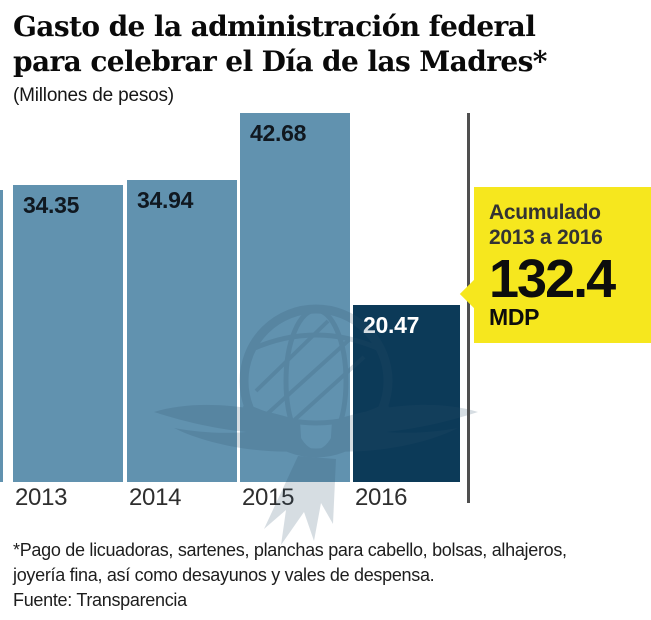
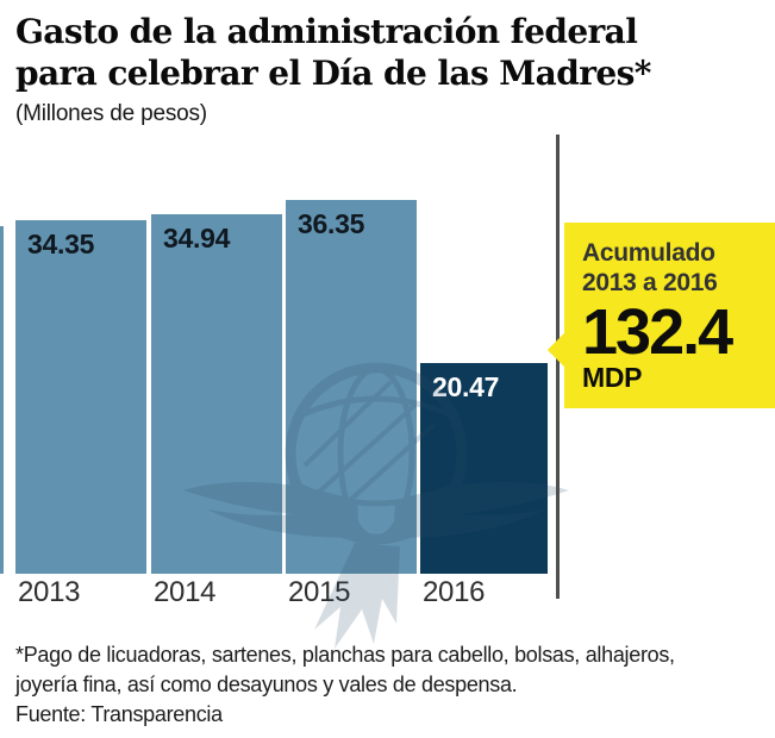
2015: 42.68 -> 36.35
